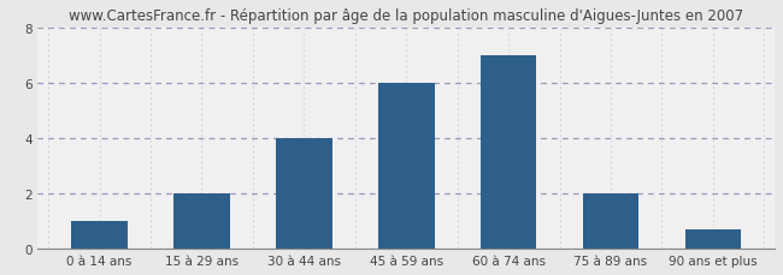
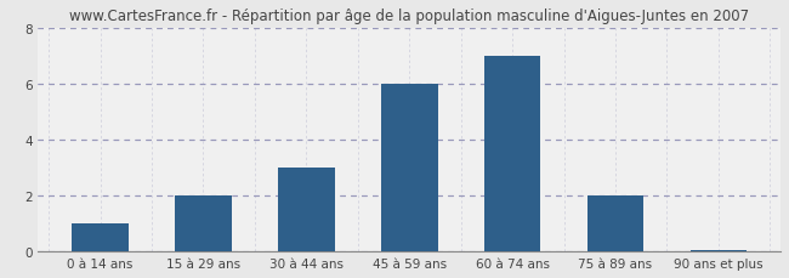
30 à 44 ans: 4.00 -> 3.00
90 ans et plus: 0.70 -> 0.07
